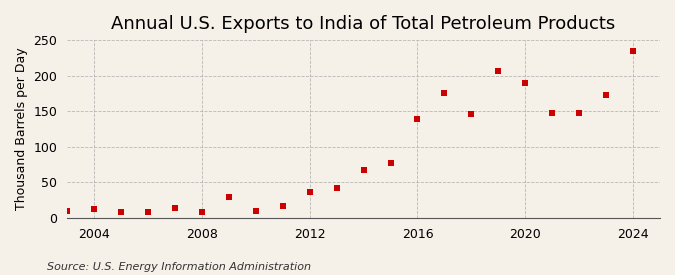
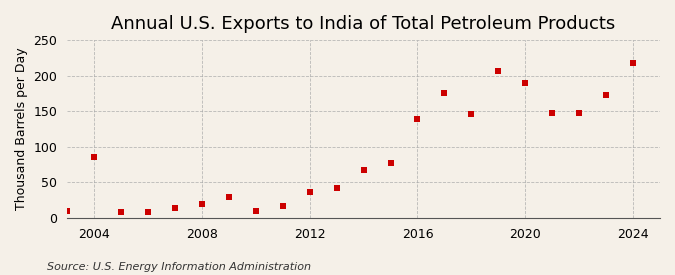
2004: 12 -> 86
2008: 8 -> 20
2024: 235 -> 218
